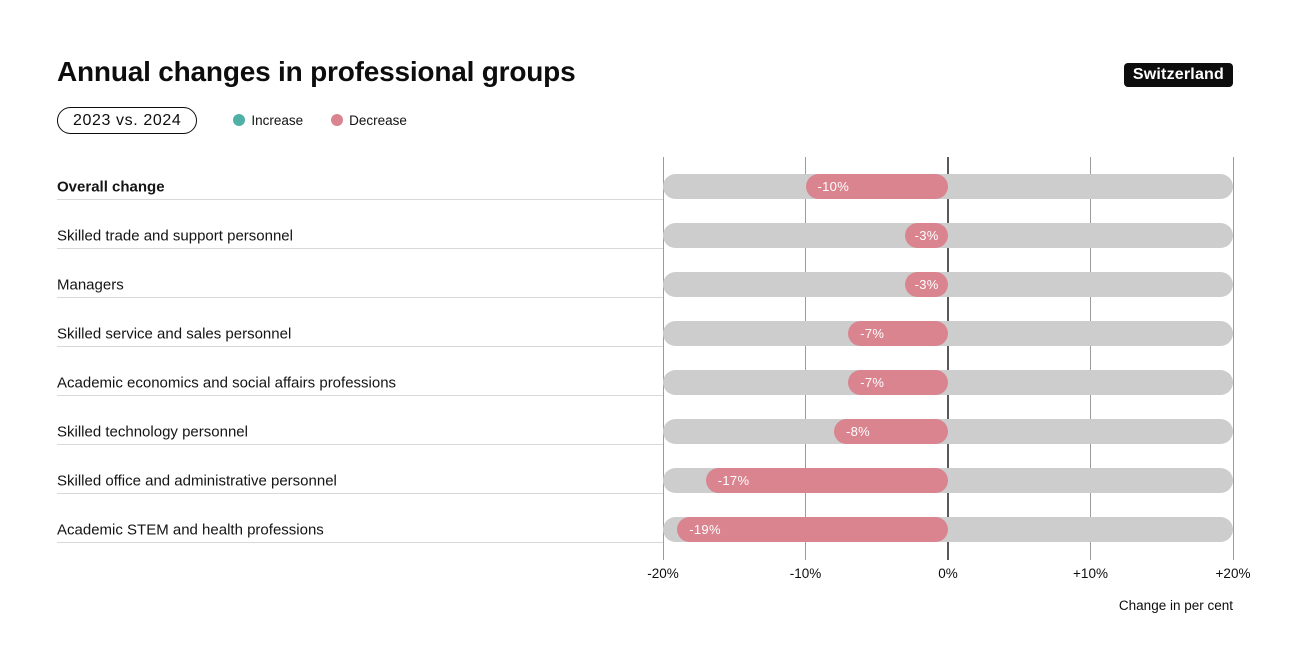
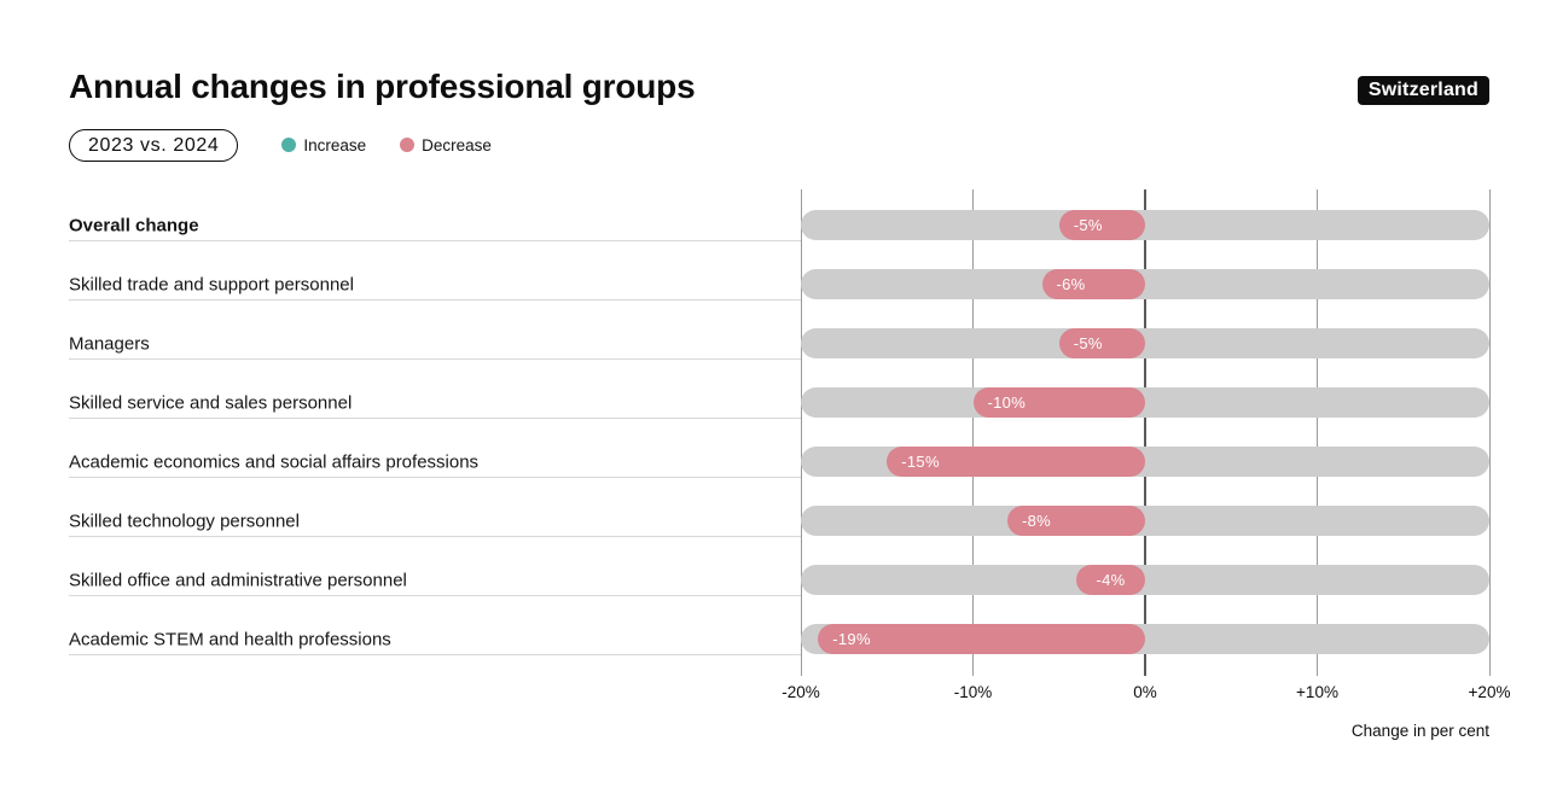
Overall change: -10% -> -5%
Skilled trade and support personnel: -3% -> -6%
Managers: -3% -> -5%
Skilled service and sales personnel: -7% -> -10%
Academic economics and social affairs professions: -7% -> -15%
Skilled office and administrative personnel: -17% -> -4%
